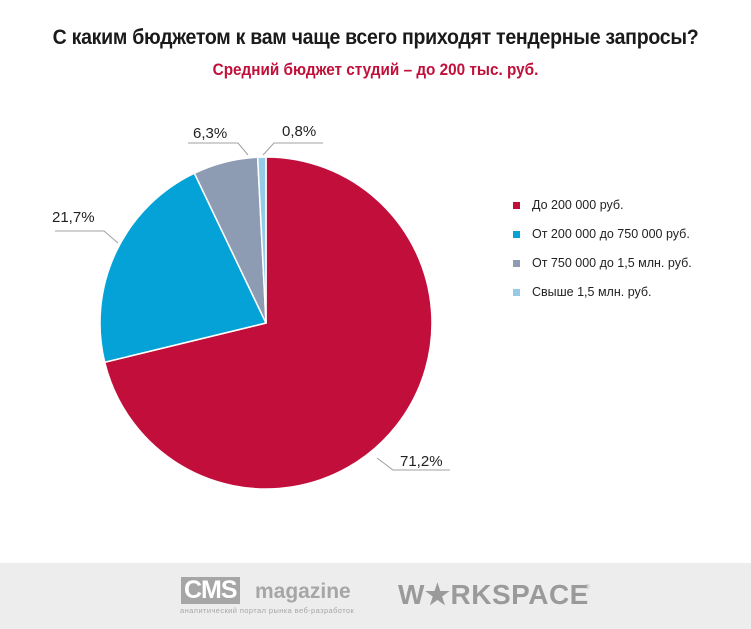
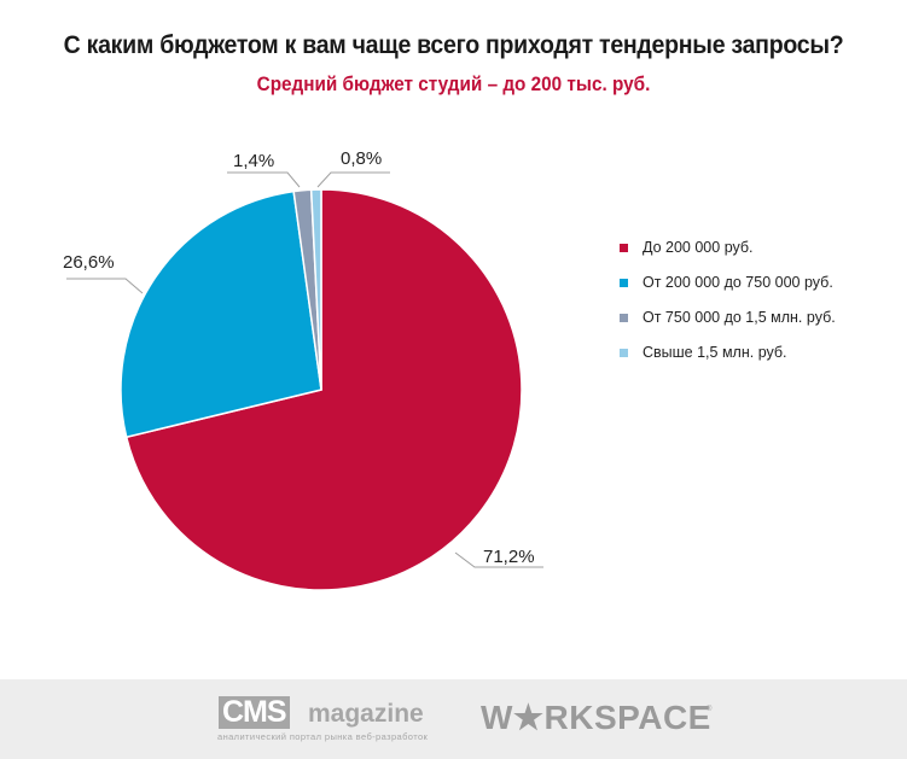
От 200 000 до 750 000 руб.: 21,7% -> 26,6%
От 750 000 до 1,5 млн. руб.: 6,3% -> 1,4%
